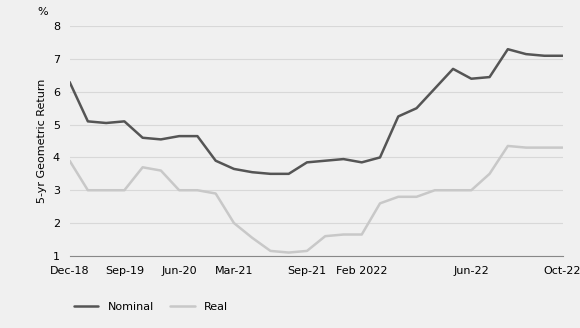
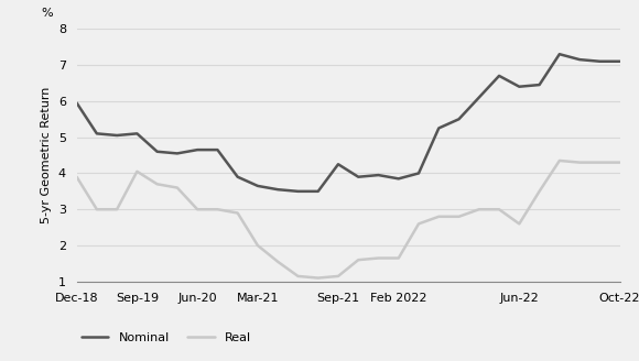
Nominal/Dec-18: 6.30 -> 5.95
Real/Sep-19: 3.00 -> 4.05
Nominal/Sep-21: 3.85 -> 4.25
Real/Jun-22: 3.00 -> 2.60
